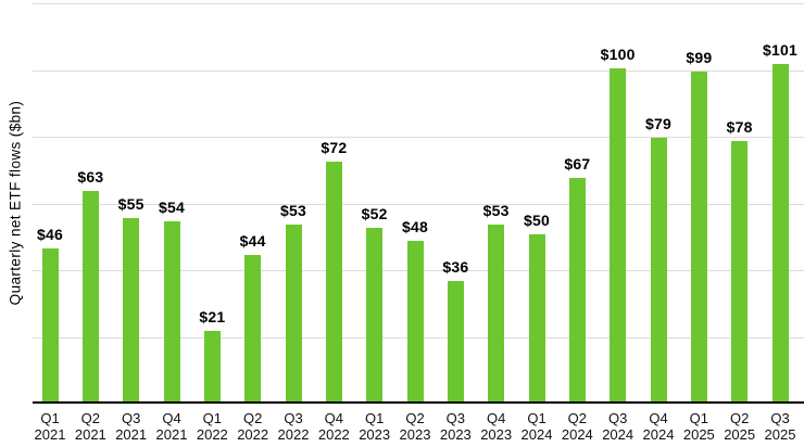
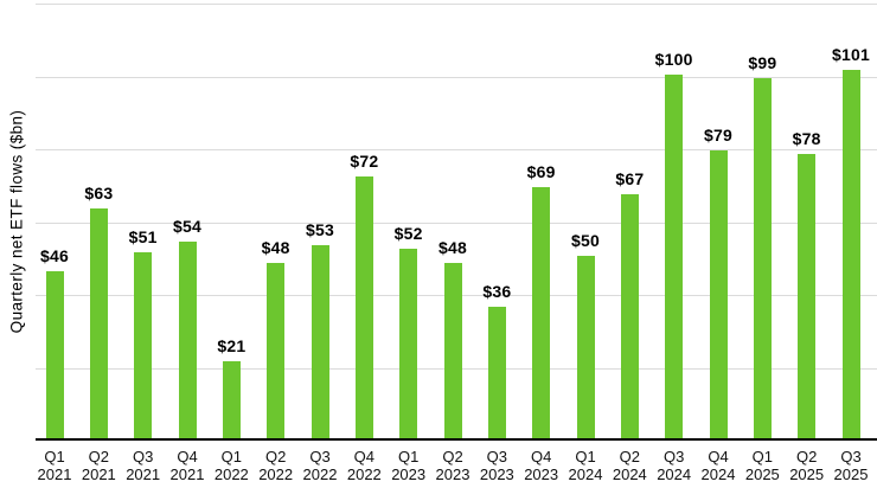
Q3 2021: $55 -> $51
Q2 2022: $44 -> $48
Q4 2023: $53 -> $69
